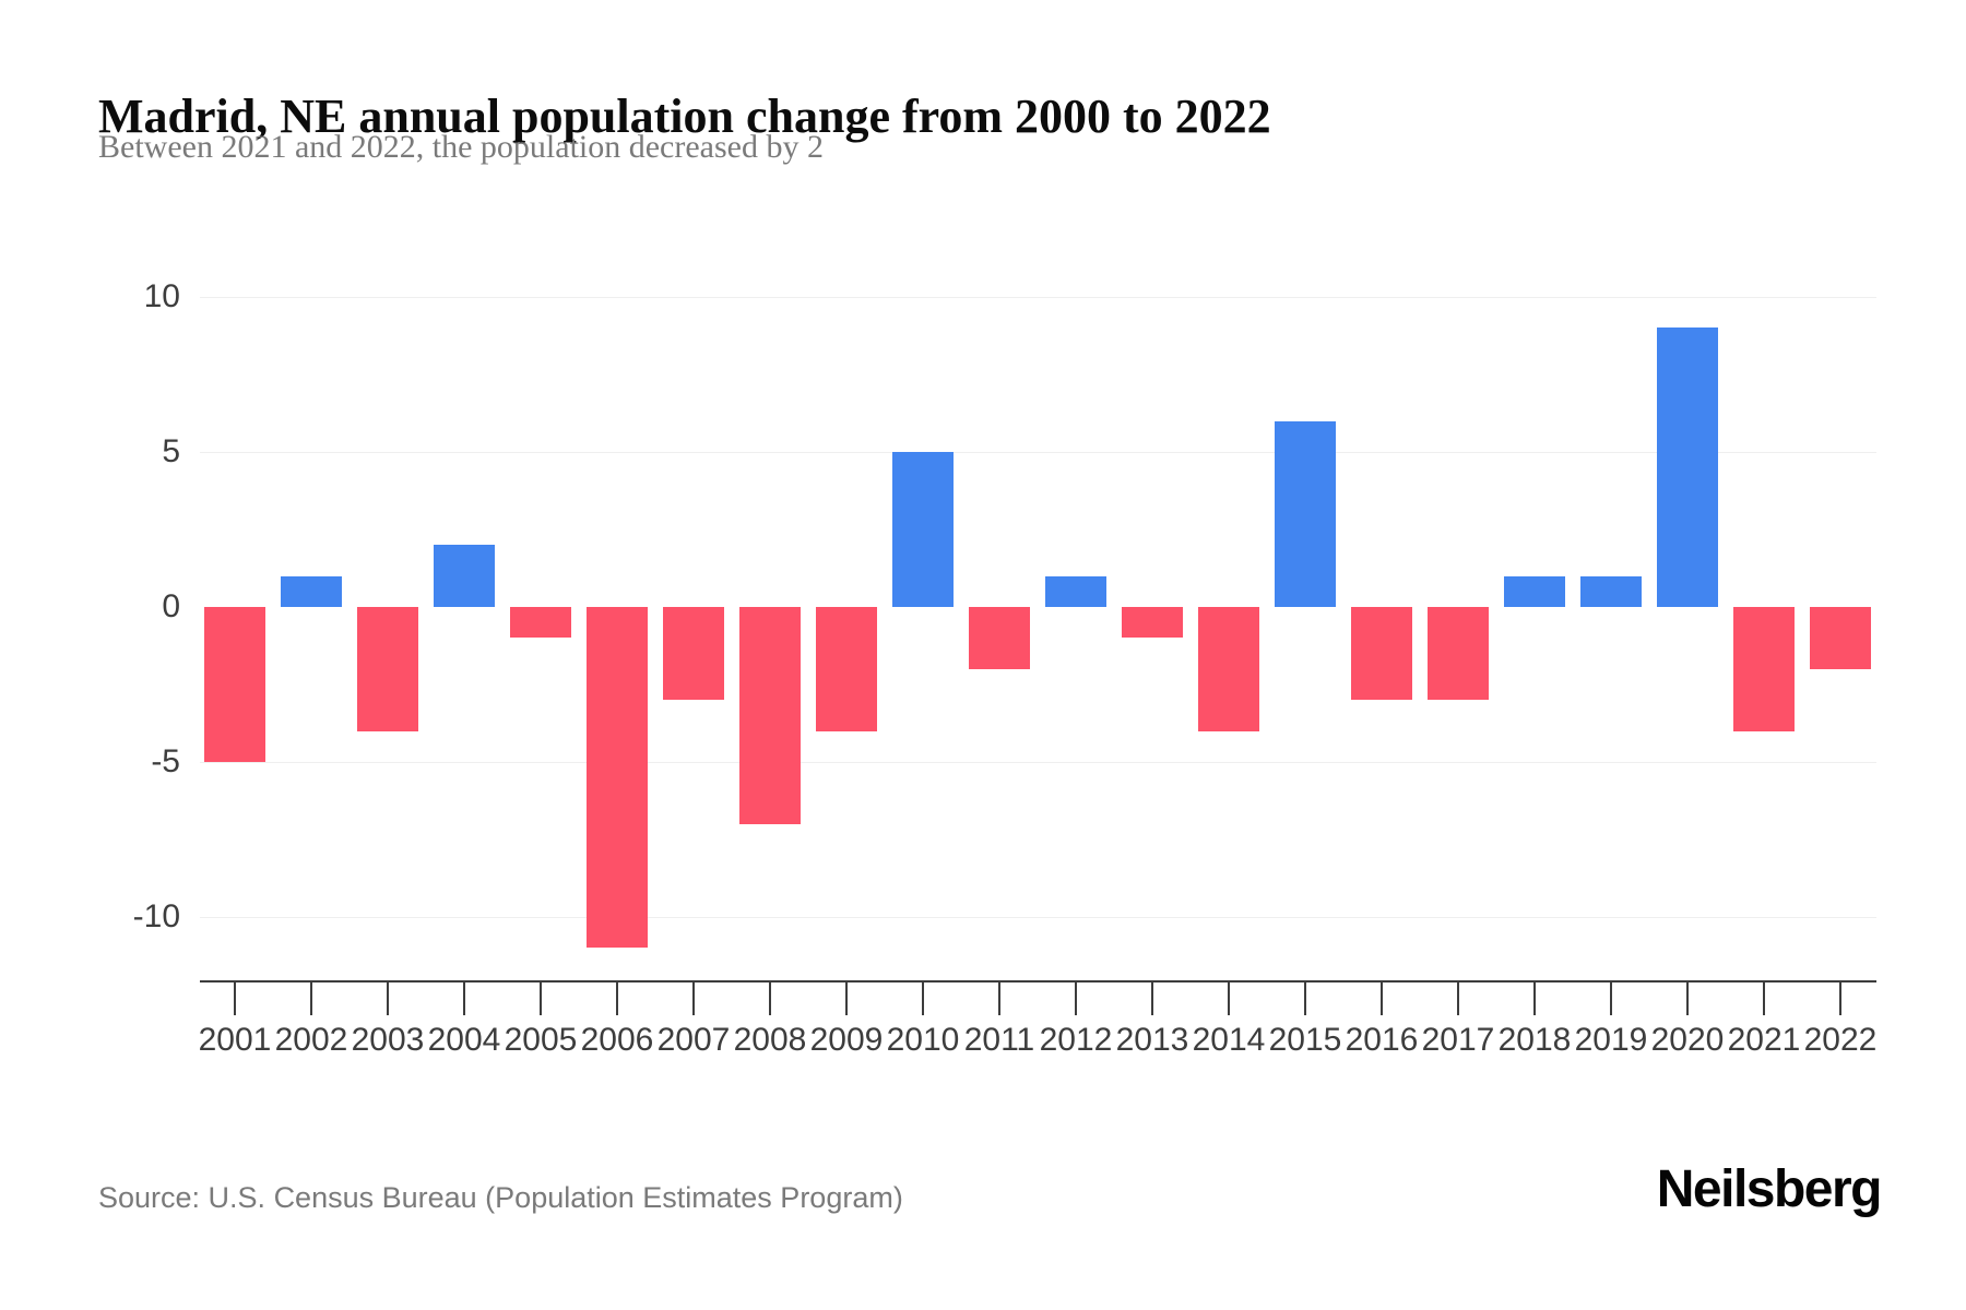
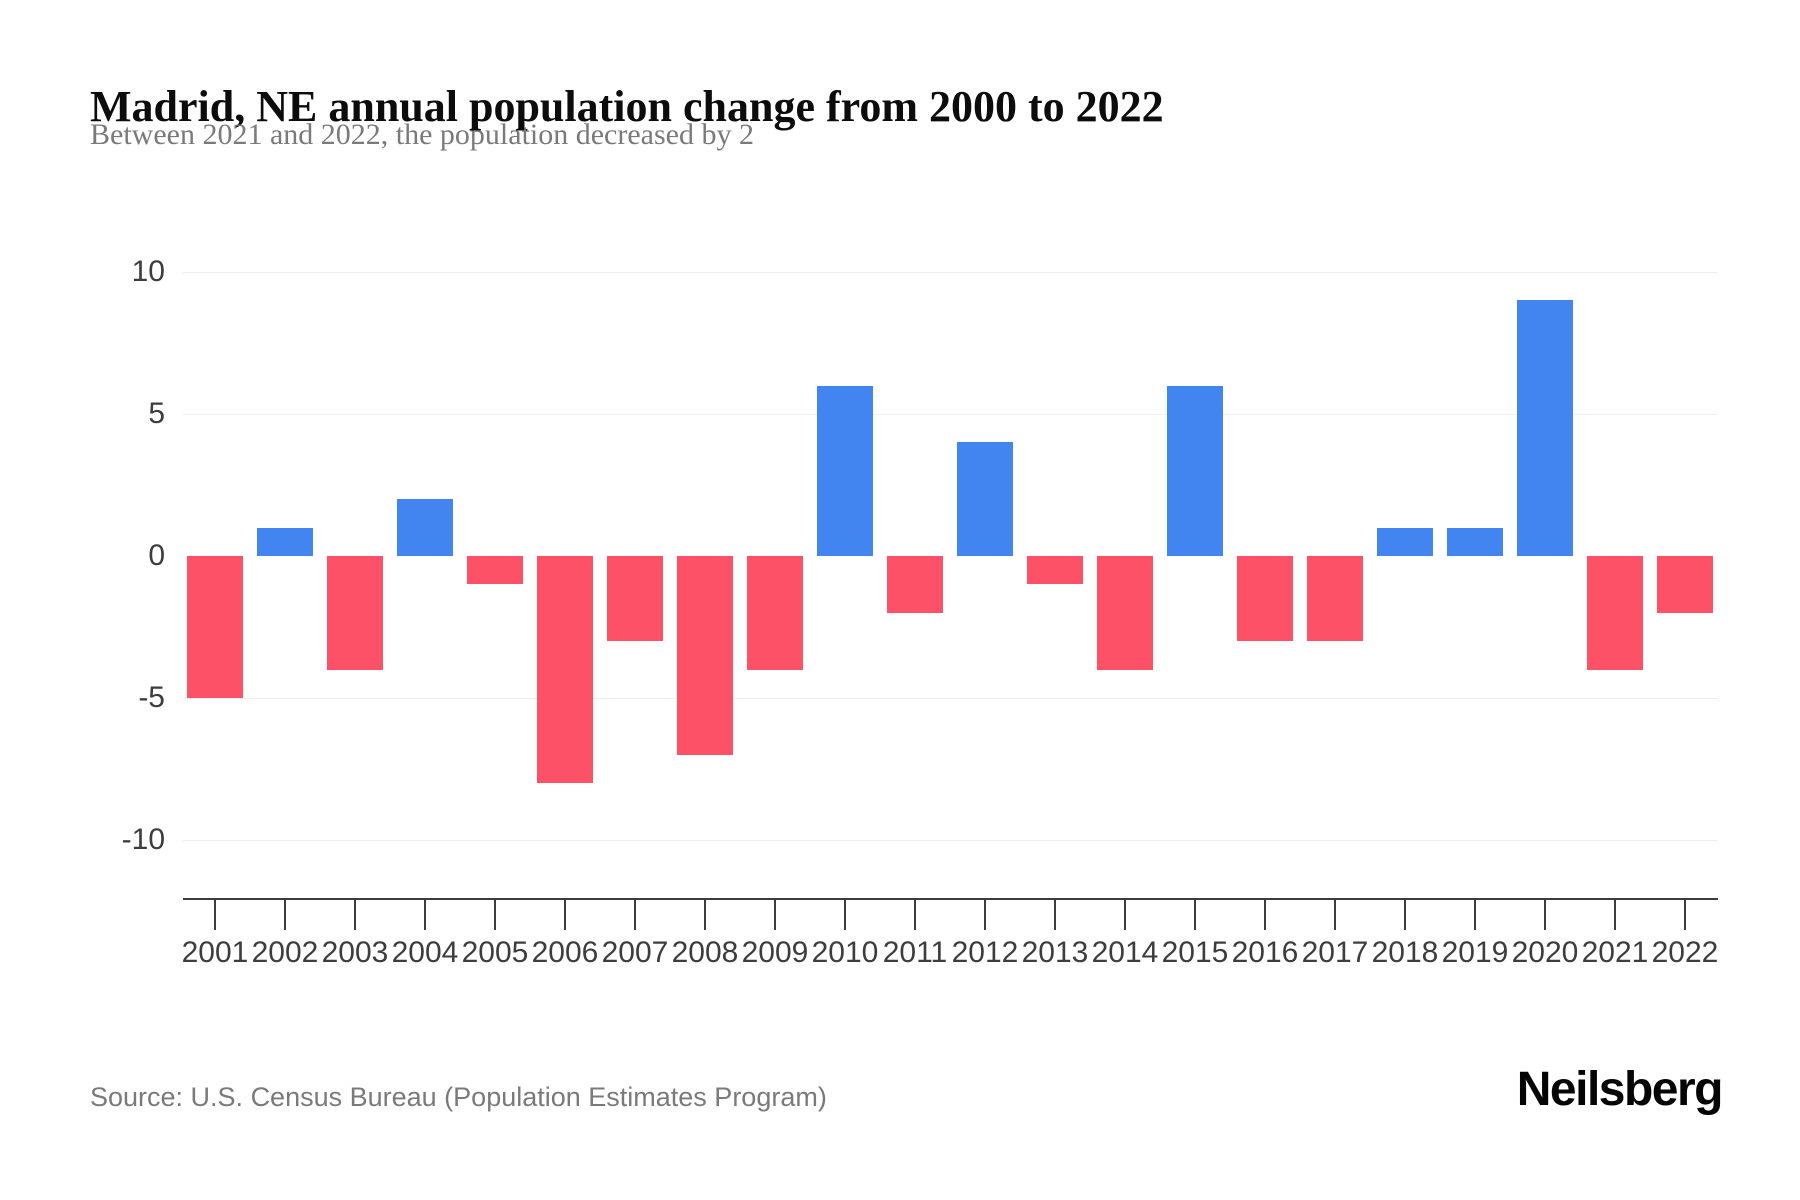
2006: -11 -> -8
2010: 5 -> 6
2012: 1 -> 4
